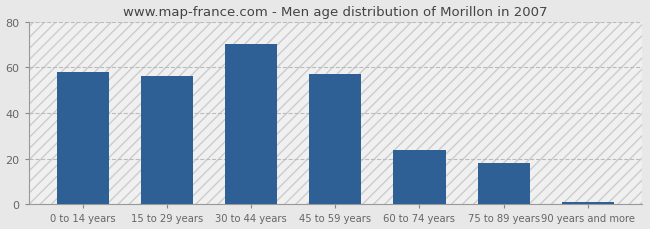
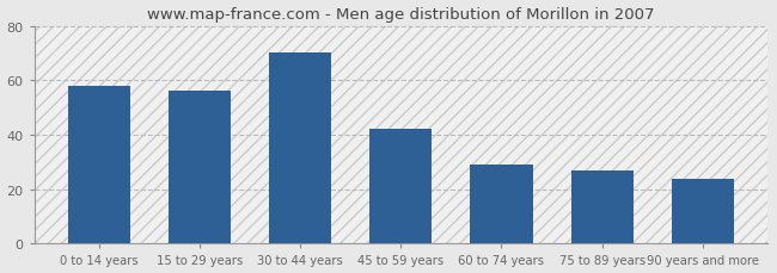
45 to 59 years: 57 -> 42
60 to 74 years: 24 -> 29
75 to 89 years: 18 -> 27
90 years and more: 1 -> 24
